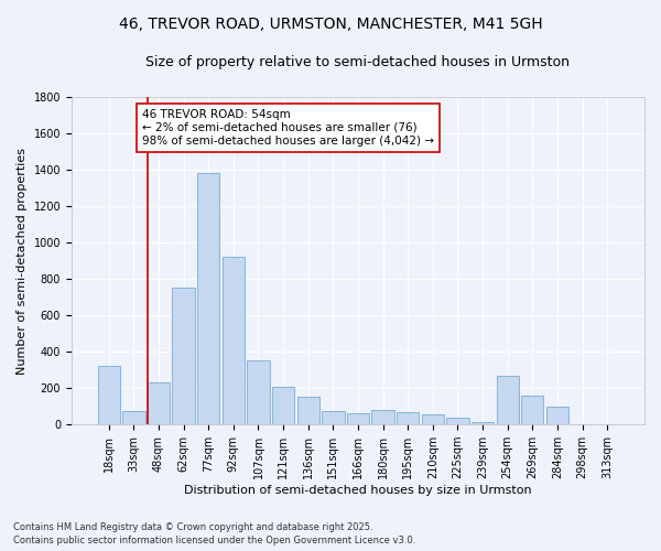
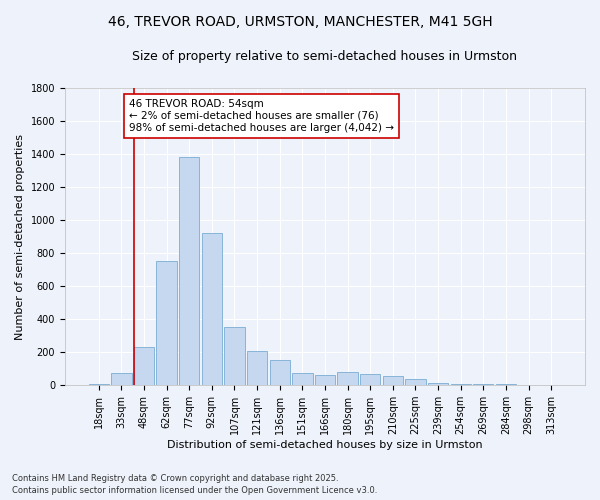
18sqm: 320 -> 10
254sqm: 270 -> 10
269sqm: 160 -> 0
284sqm: 100 -> 0
